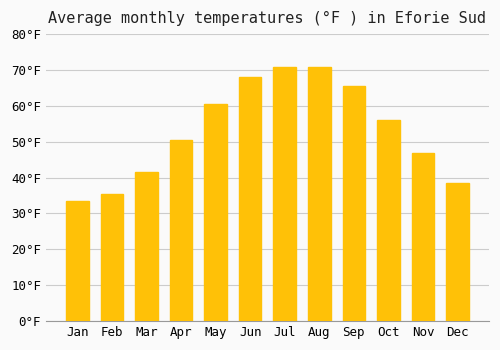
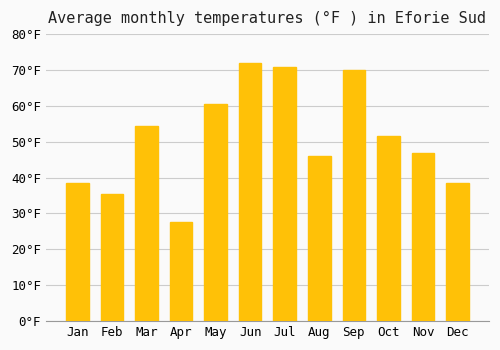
Jan: 33.5°F -> 38.5°F
Mar: 41.5°F -> 54.5°F
Apr: 50.5°F -> 27.5°F
Jun: 68.0°F -> 72.0°F
Aug: 71.0°F -> 46.0°F
Sep: 65.5°F -> 70.0°F
Oct: 56.0°F -> 51.5°F
